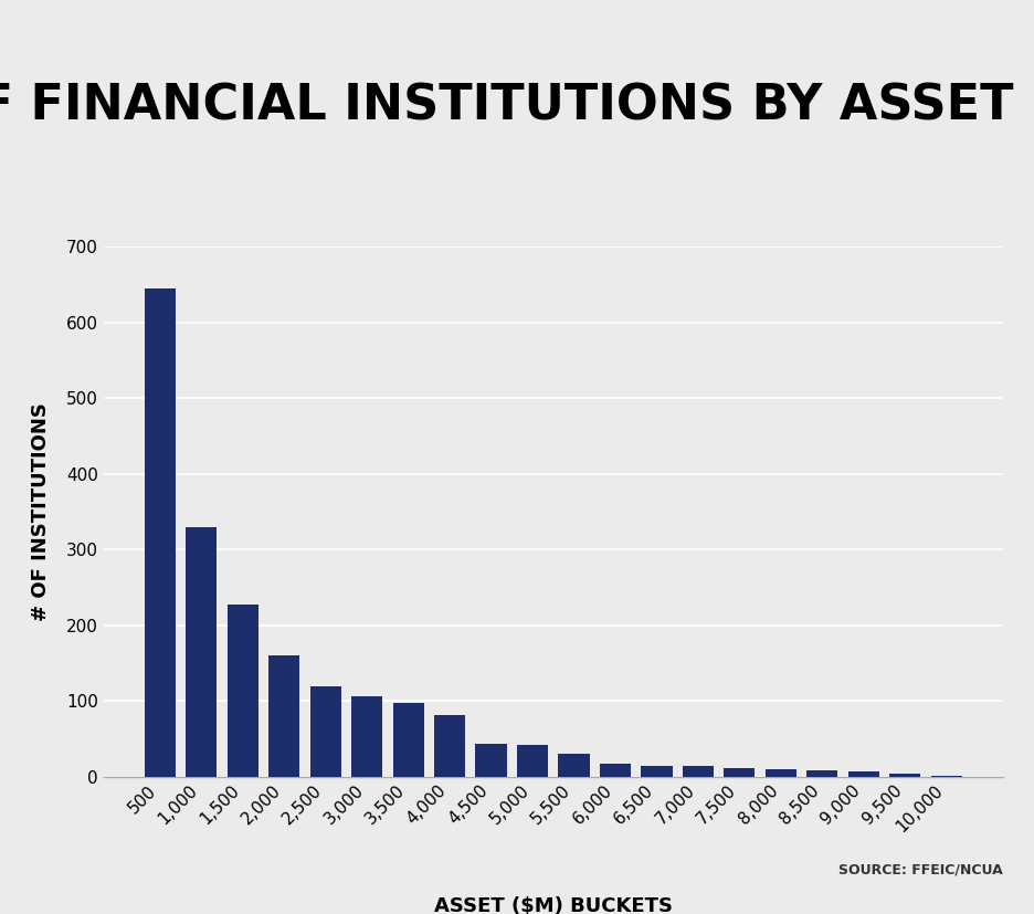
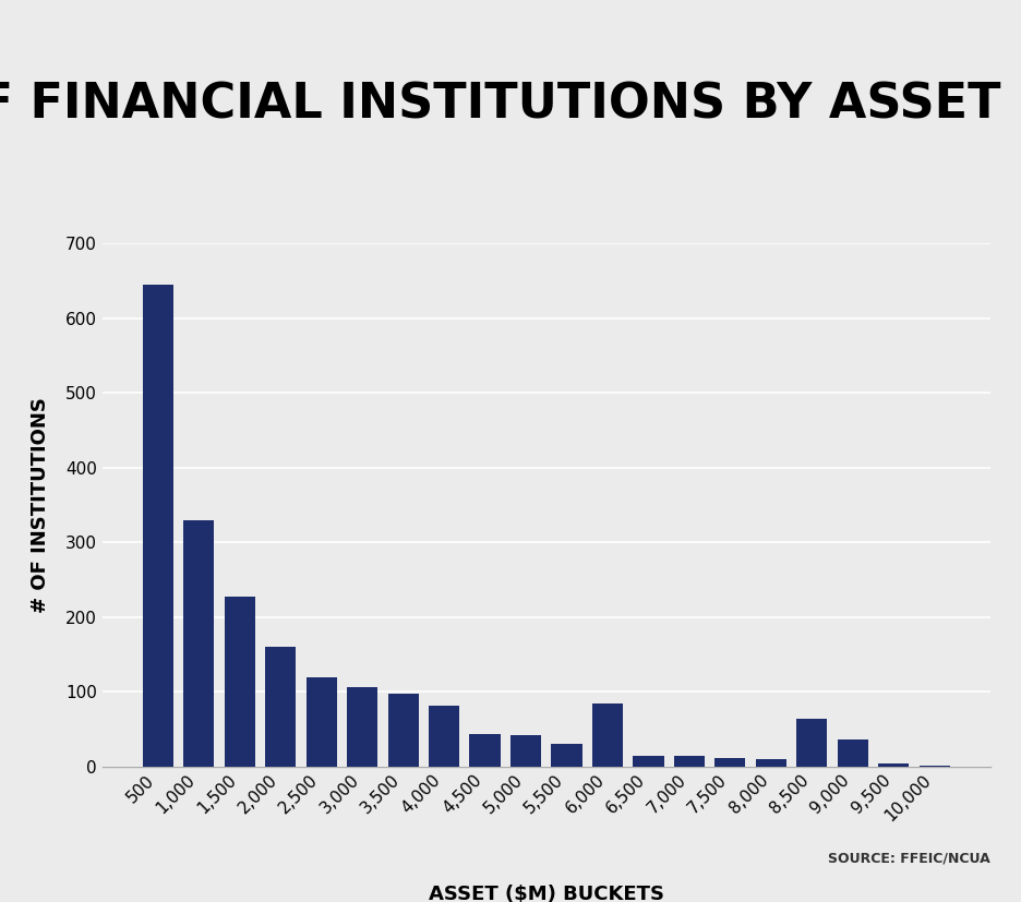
6,000: 18 -> 84
8,500: 8 -> 64
9,000: 7 -> 36
